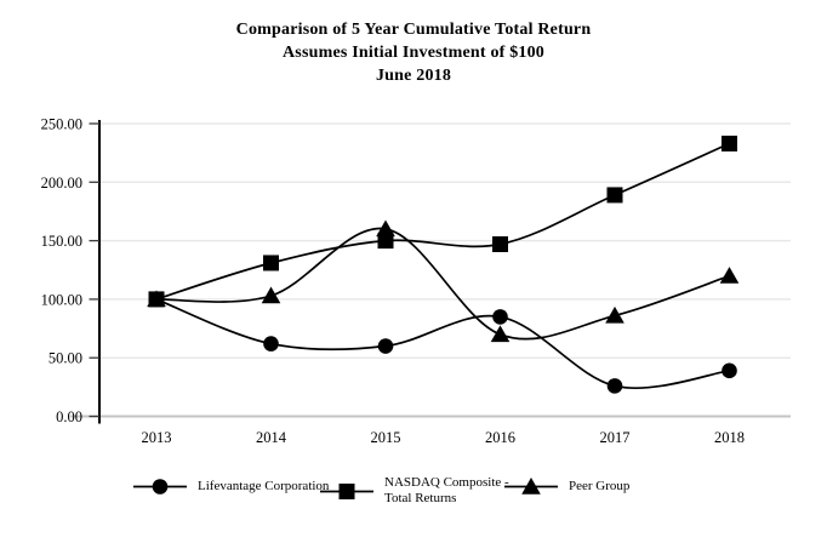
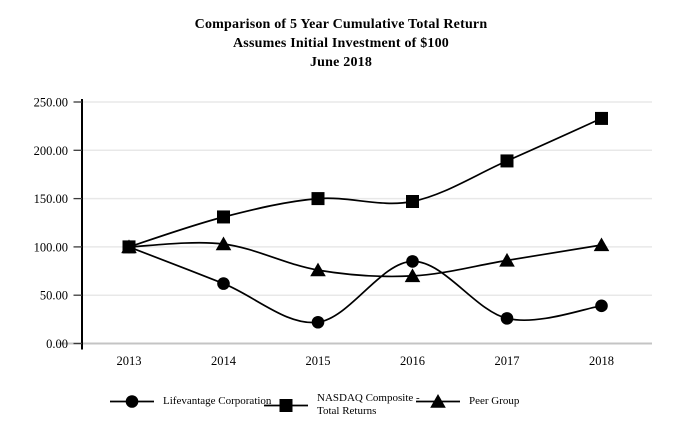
Lifevantage Corporation/2015: 60 -> 20
Peer Group/2015: 160 -> 80
Peer Group/2018: 120 -> 100
